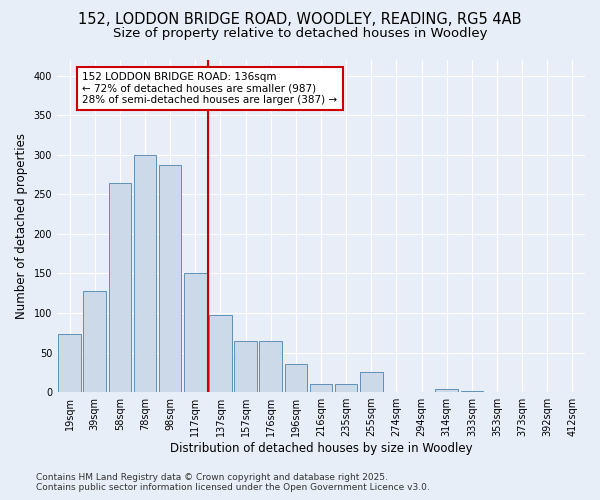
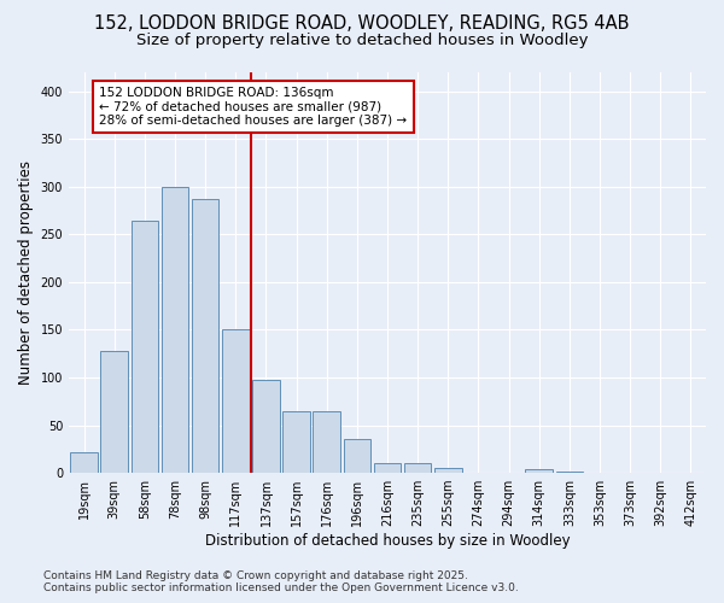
19sqm: 74 -> 22
255sqm: 26 -> 5
